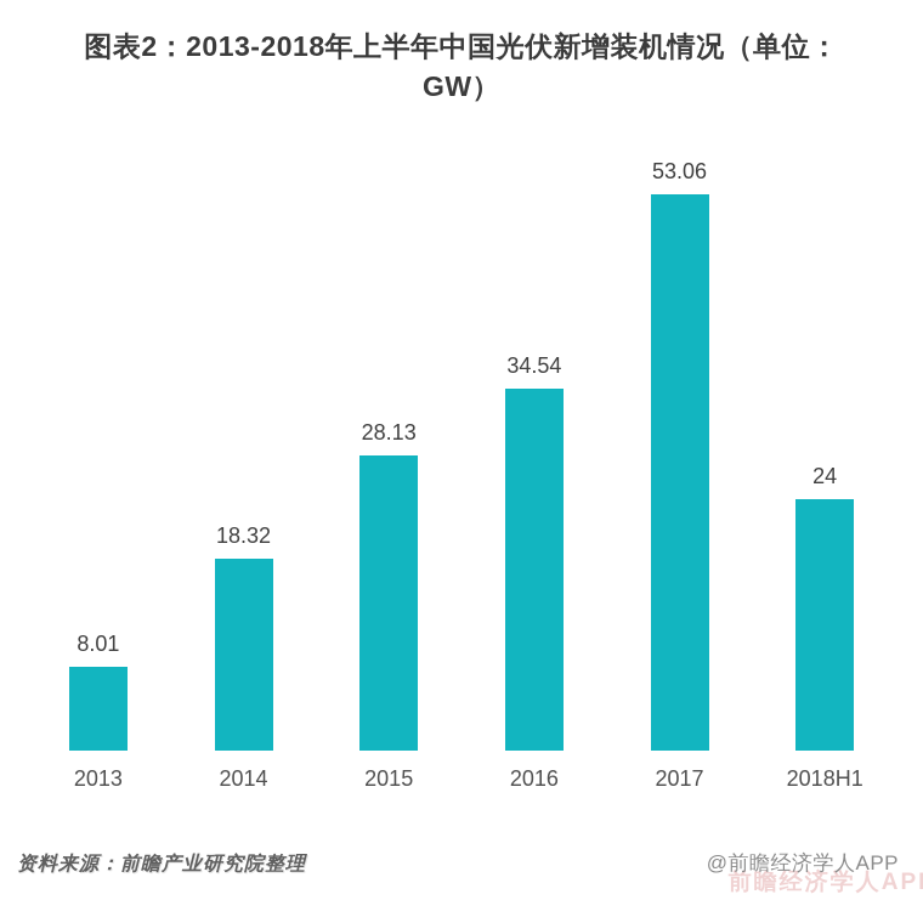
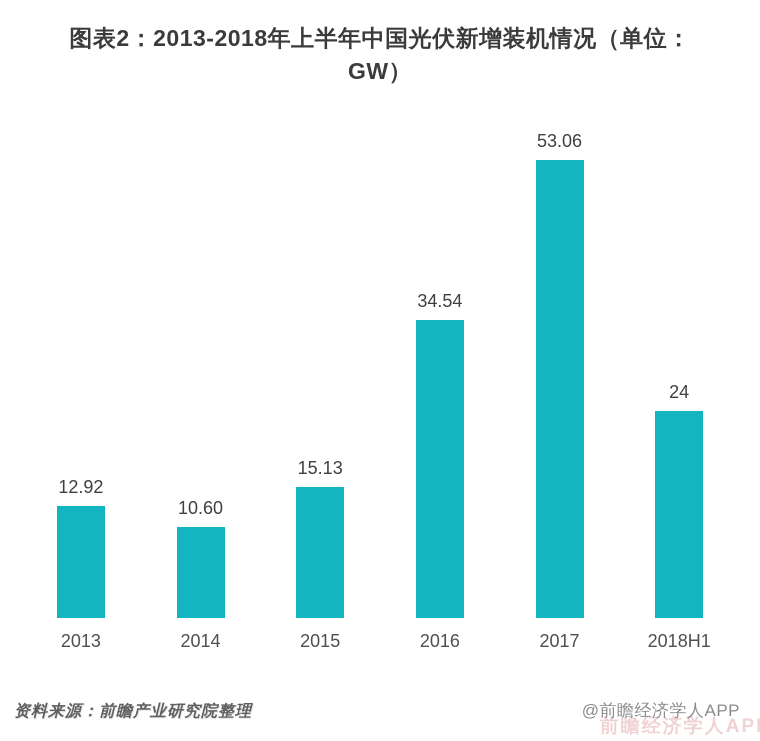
2013: 8.01 -> 12.92
2014: 18.32 -> 10.60
2015: 28.13 -> 15.13
